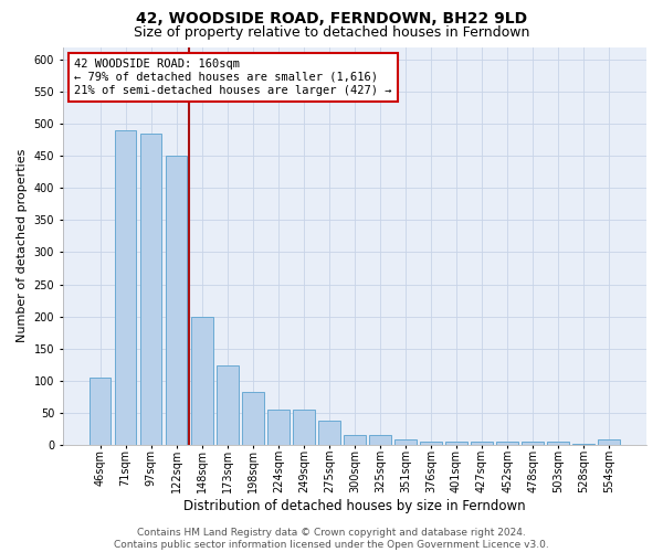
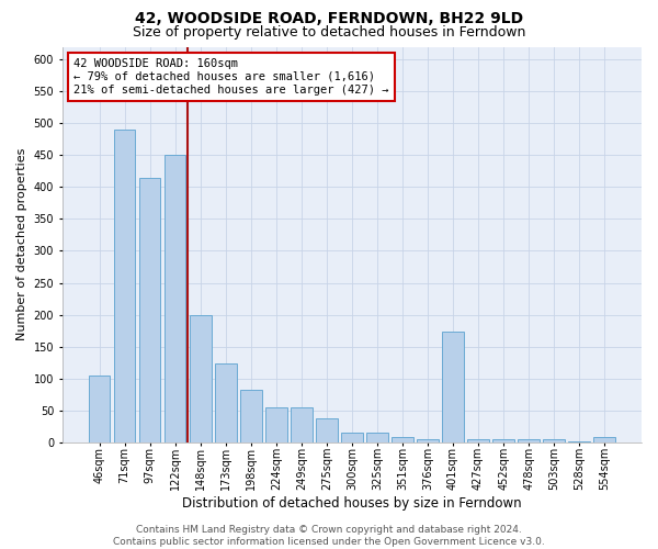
97sqm: 485 -> 414
401sqm: 5 -> 174
